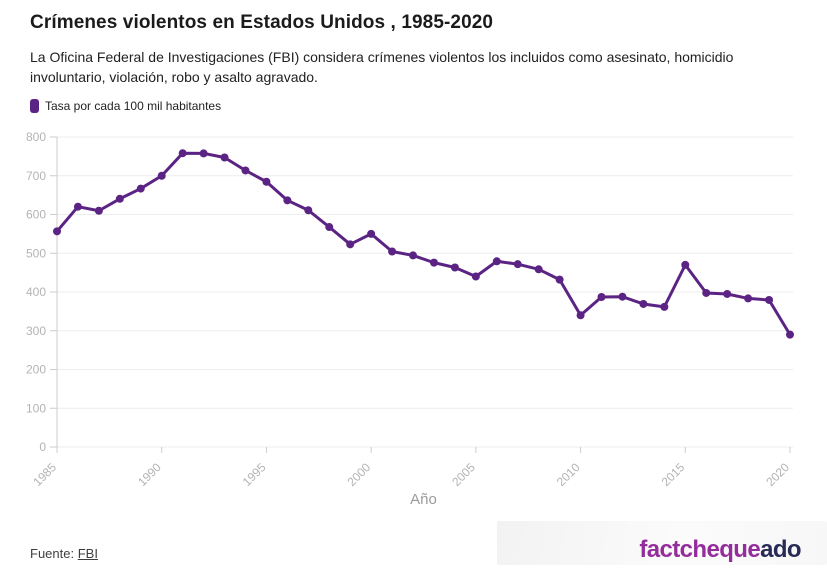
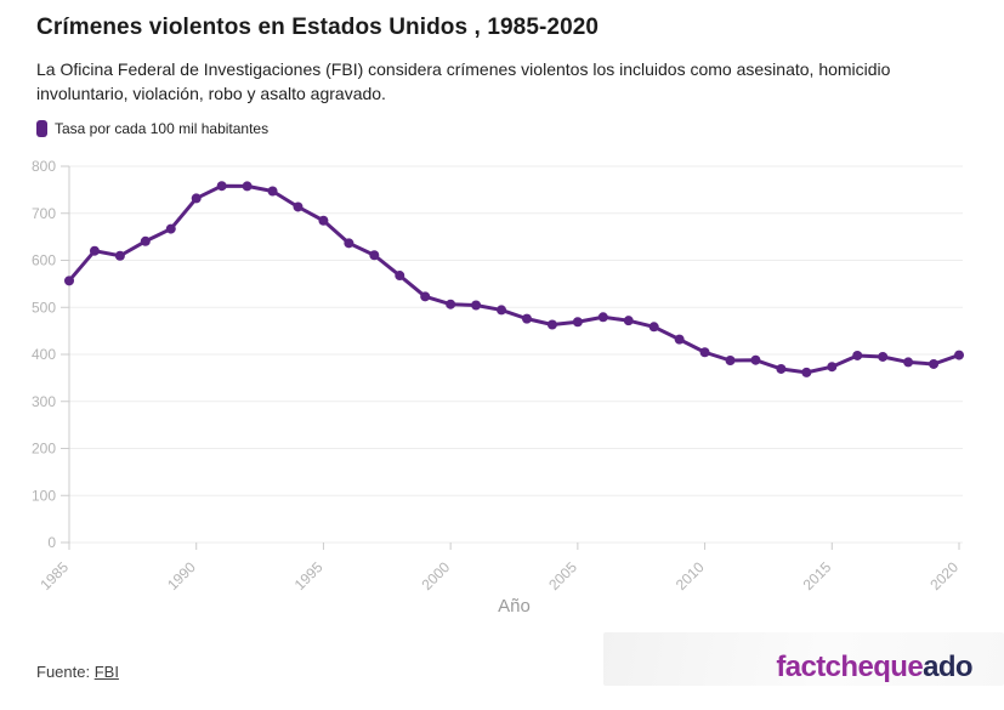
1990: 700 -> 730
2000: 550 -> 510
2005: 440 -> 470
2010: 340 -> 400
2015: 470 -> 370
2020: 290 -> 400
